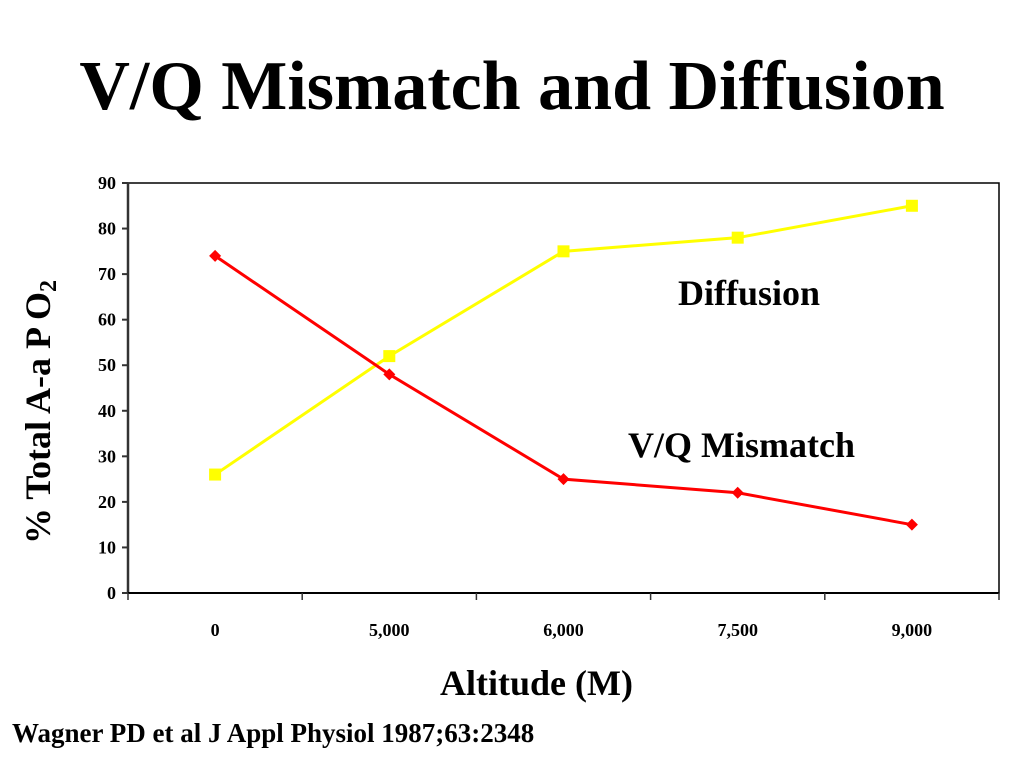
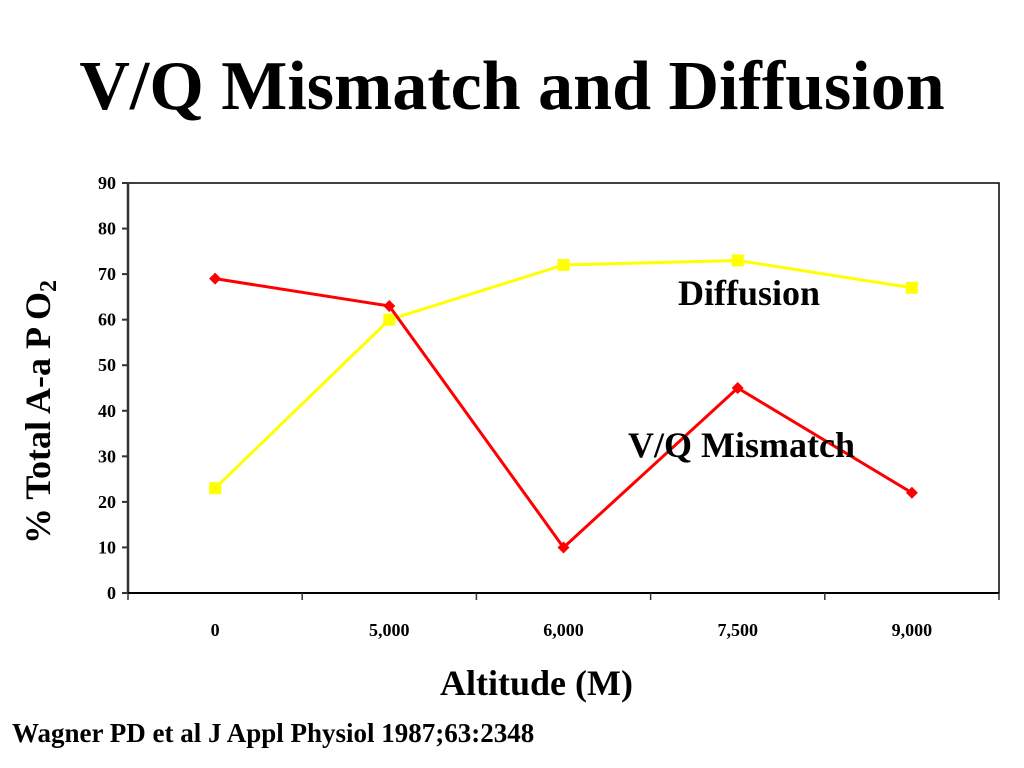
Diffusion/0: 26 -> 23
V/Q Mismatch/0: 74 -> 69
Diffusion/5,000: 52 -> 60
V/Q Mismatch/5,000: 48 -> 63
Diffusion/6,000: 75 -> 72
V/Q Mismatch/6,000: 25 -> 10
Diffusion/7,500: 78 -> 73
V/Q Mismatch/7,500: 22 -> 45
Diffusion/9,000: 85 -> 67
V/Q Mismatch/9,000: 15 -> 22
